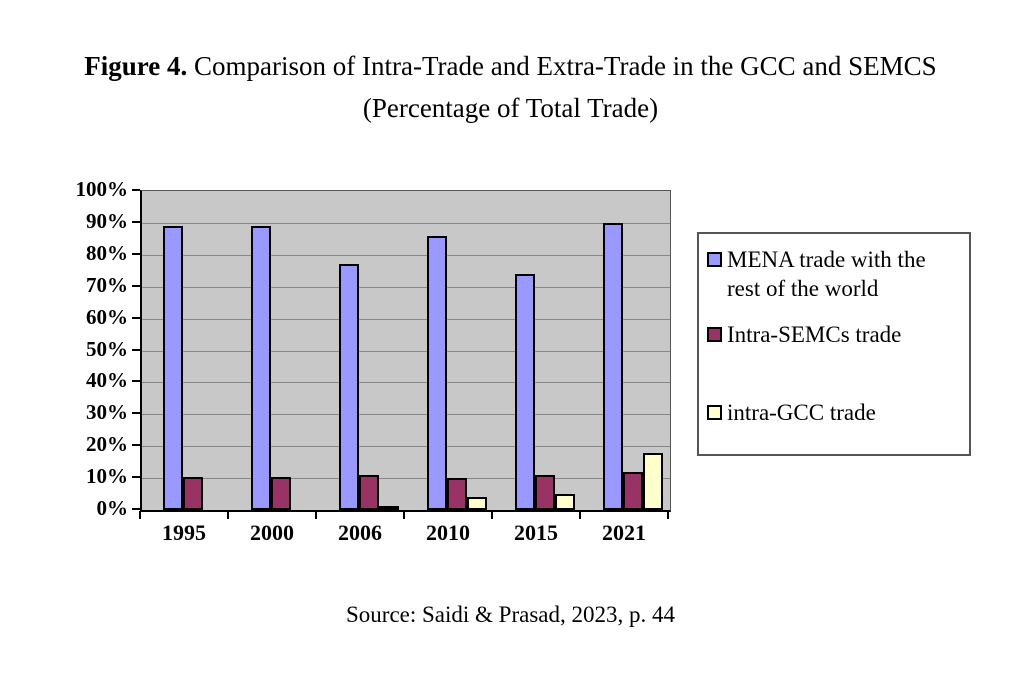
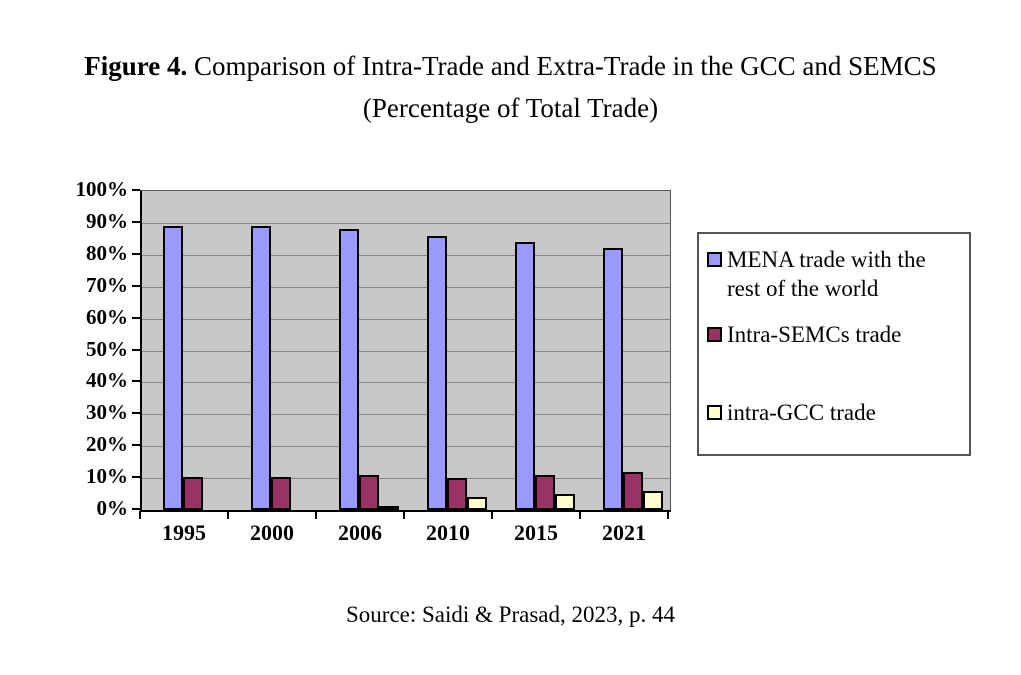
MENA trade with the rest of the world/2006: 77% -> 88%
MENA trade with the rest of the world/2015: 74% -> 84%
MENA trade with the rest of the world/2021: 90% -> 82%
intra-GCC trade/2021: 18% -> 6%
